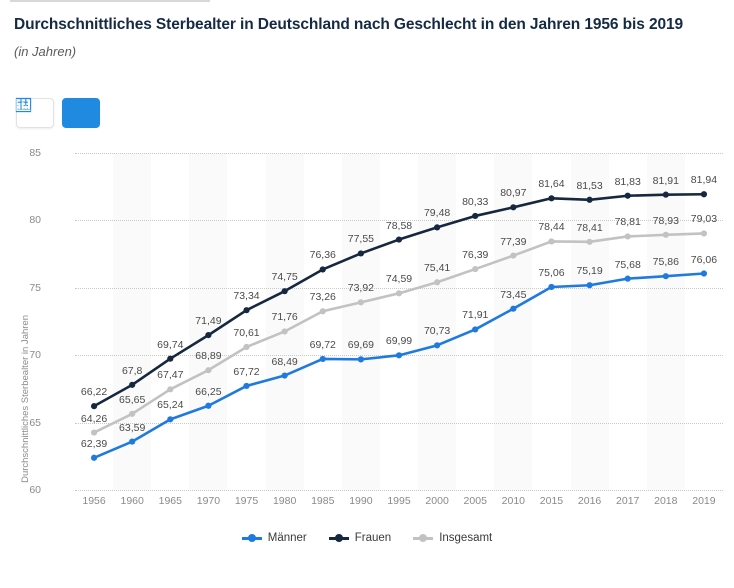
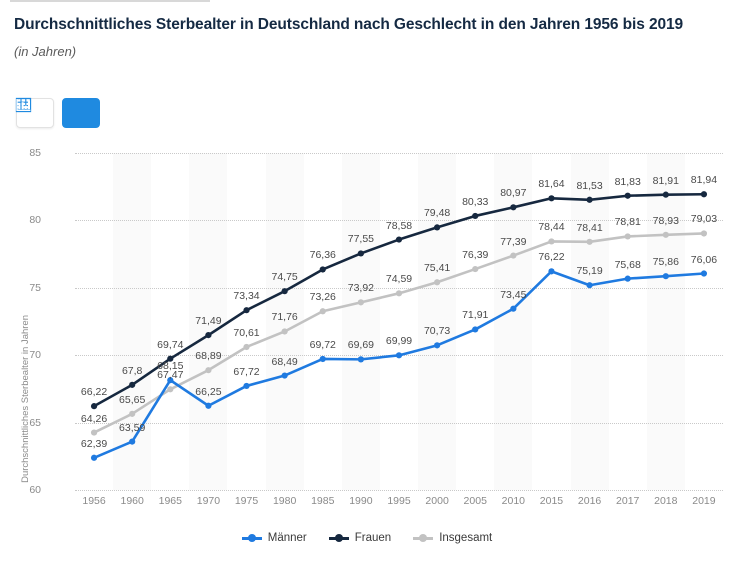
Männer/1965: 65,24 -> 68,15
Männer/2015: 75,06 -> 76,22
